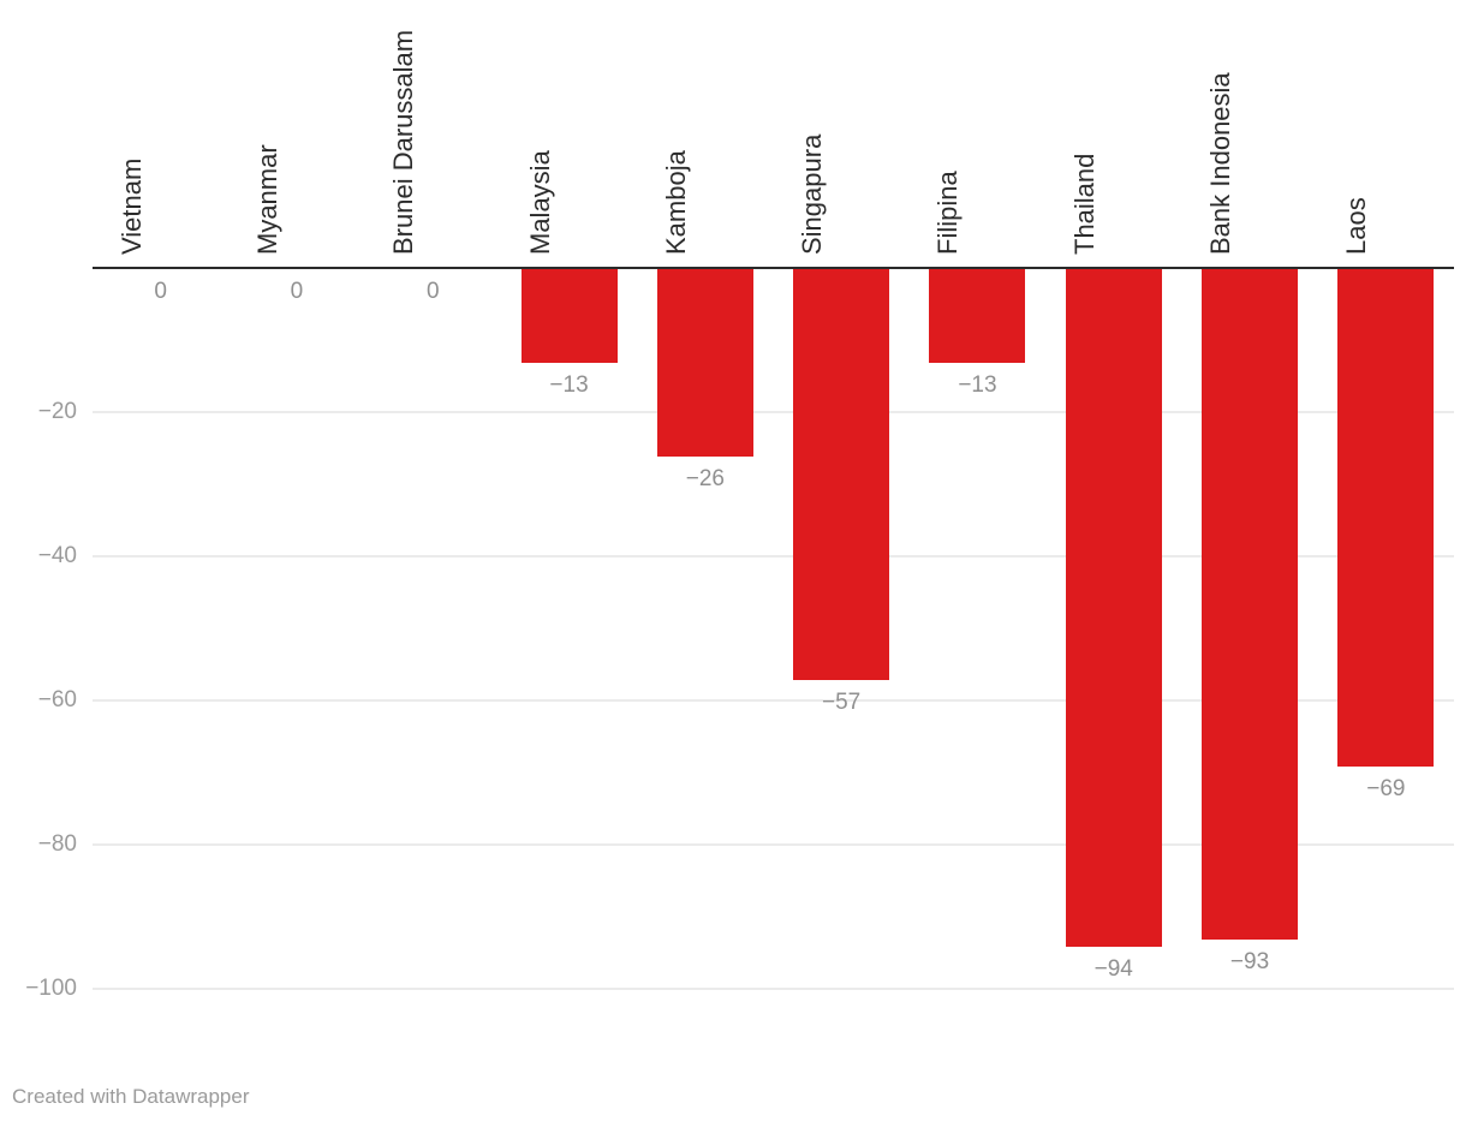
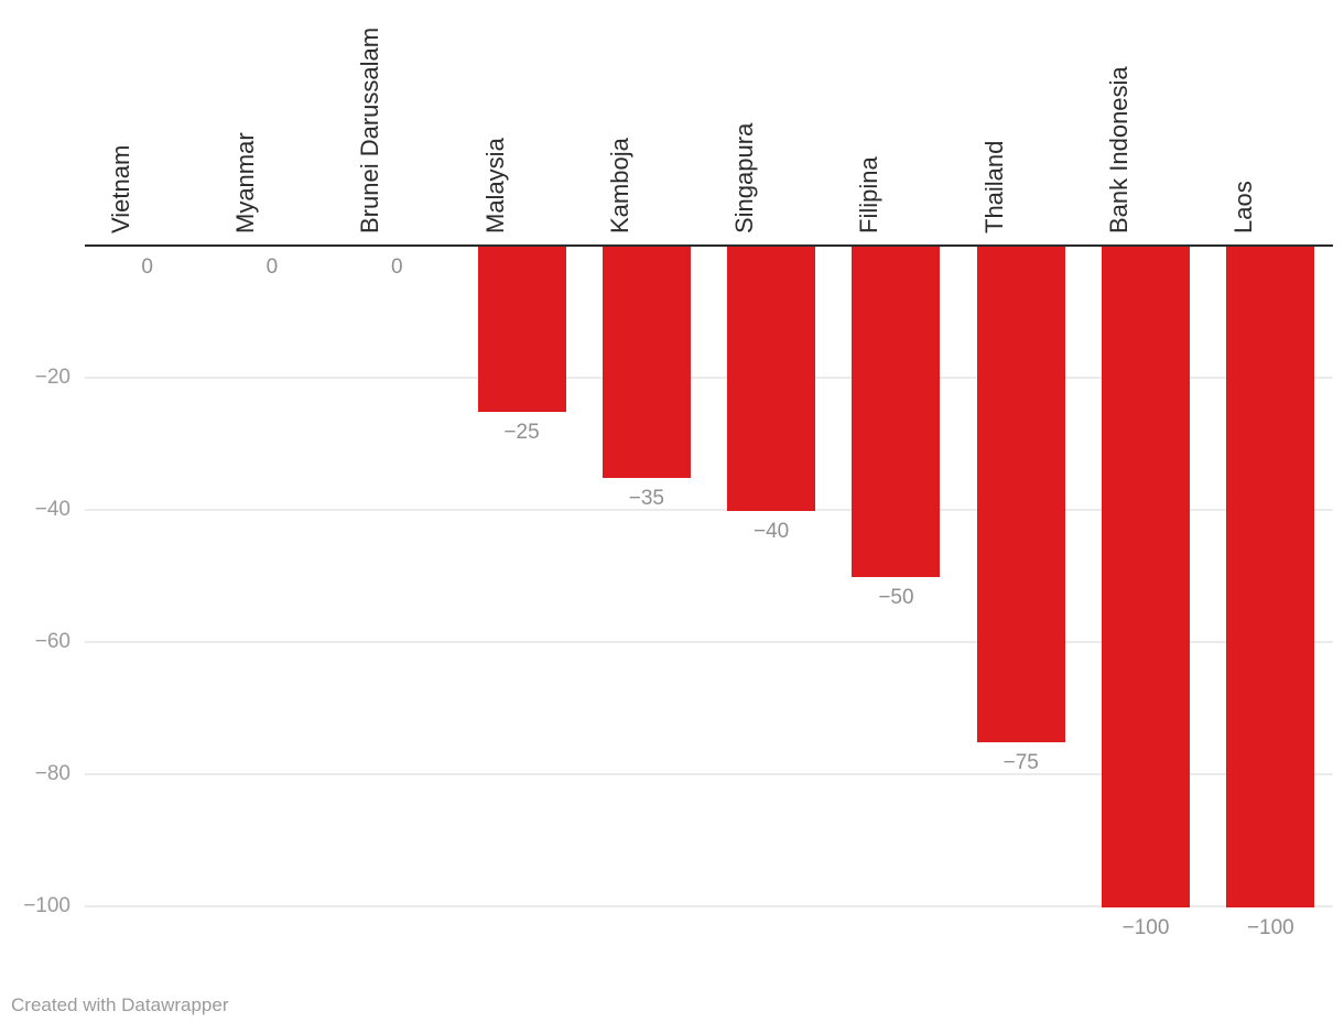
Malaysia: −13 -> −25
Kamboja: −26 -> −35
Singapura: −57 -> −40
Filipina: −13 -> −50
Thailand: −94 -> −75
Bank Indonesia: −93 -> −100
Laos: −69 -> −100
